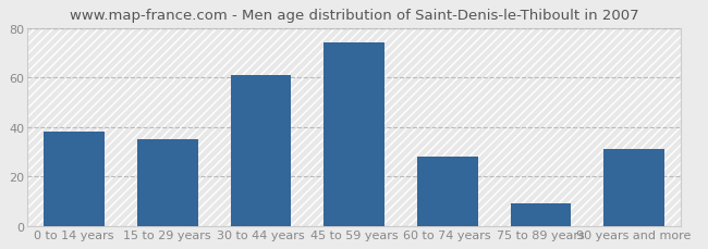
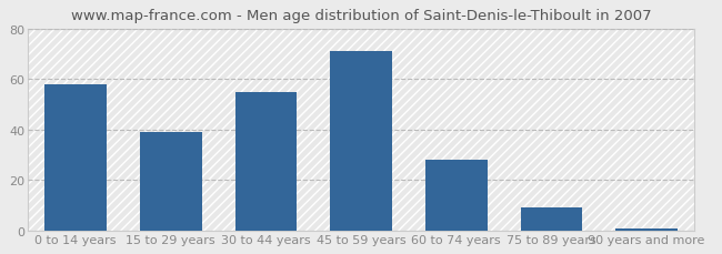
0 to 14 years: 38 -> 58
15 to 29 years: 35 -> 39
30 to 44 years: 61 -> 55
45 to 59 years: 74 -> 71
90 years and more: 31 -> 1
